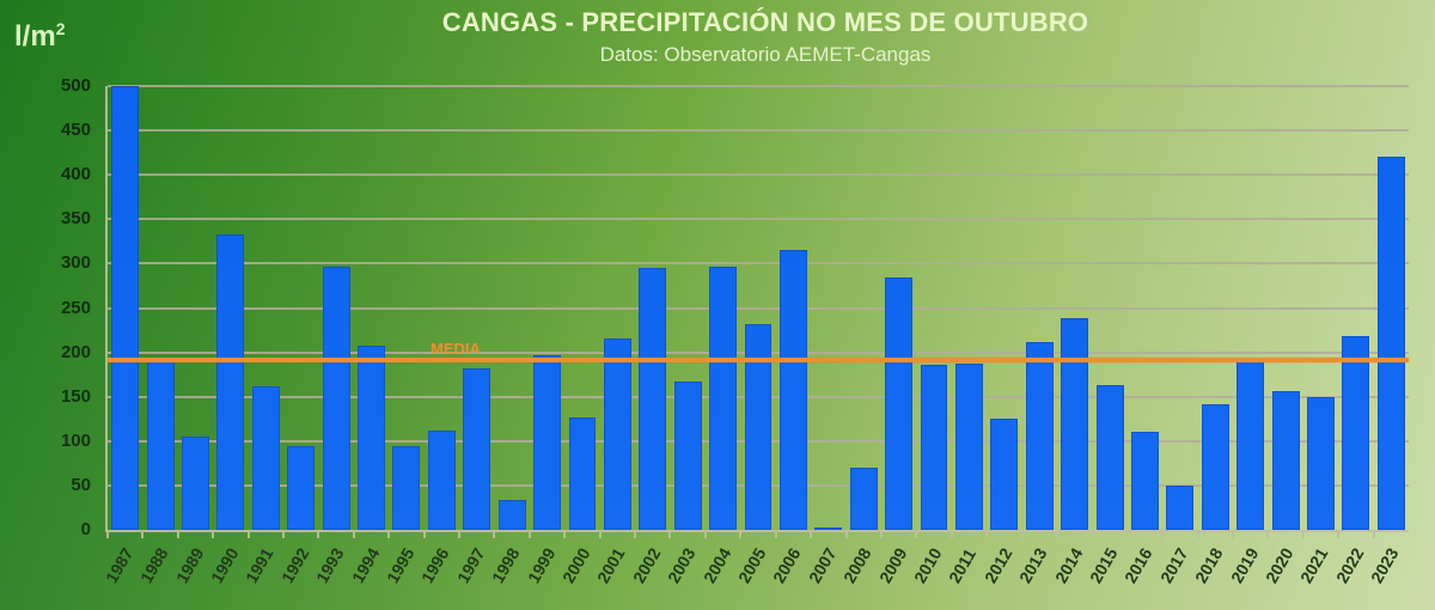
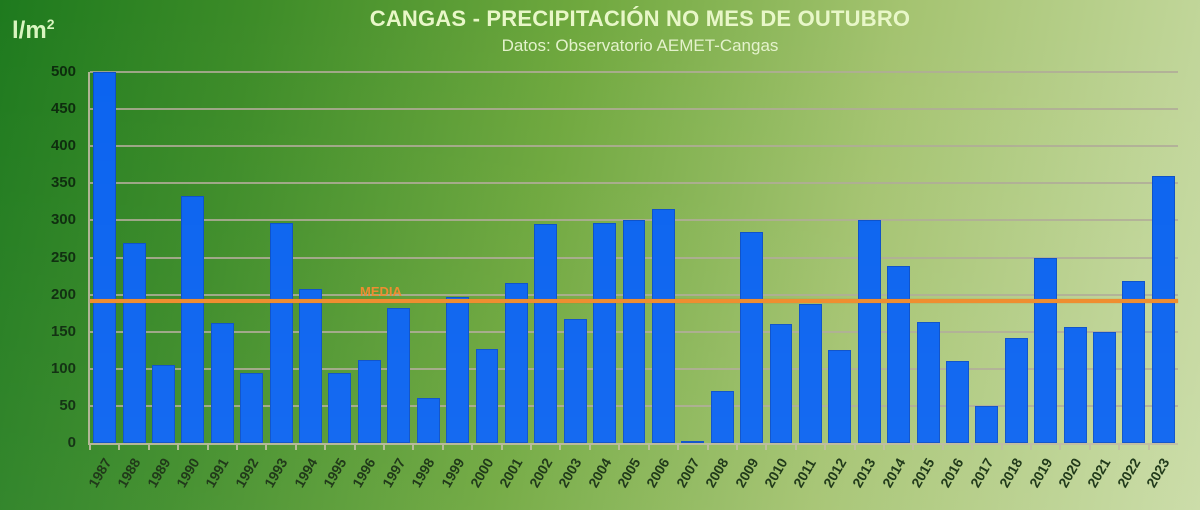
1988: 190 -> 270
1998: 30 -> 60
2005: 230 -> 300
2010: 190 -> 160
2013: 210 -> 300
2019: 190 -> 250
2023: 420 -> 360
